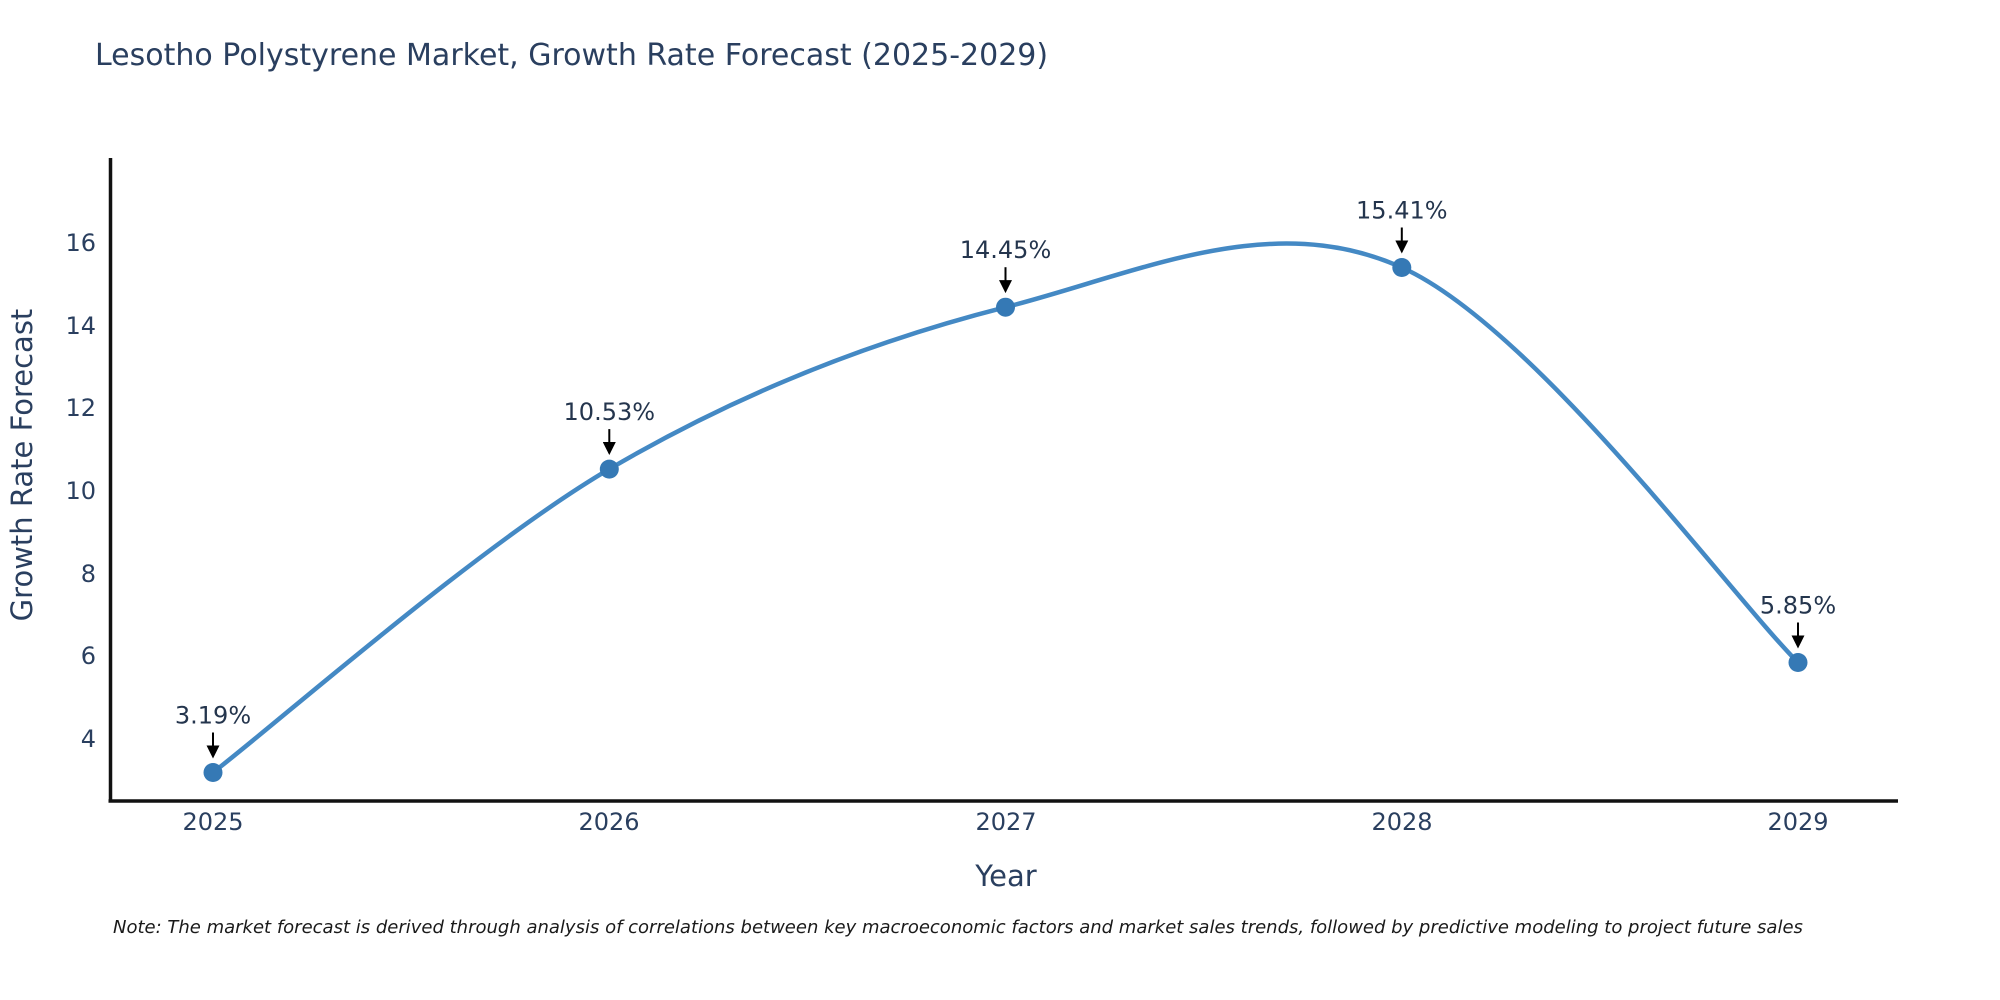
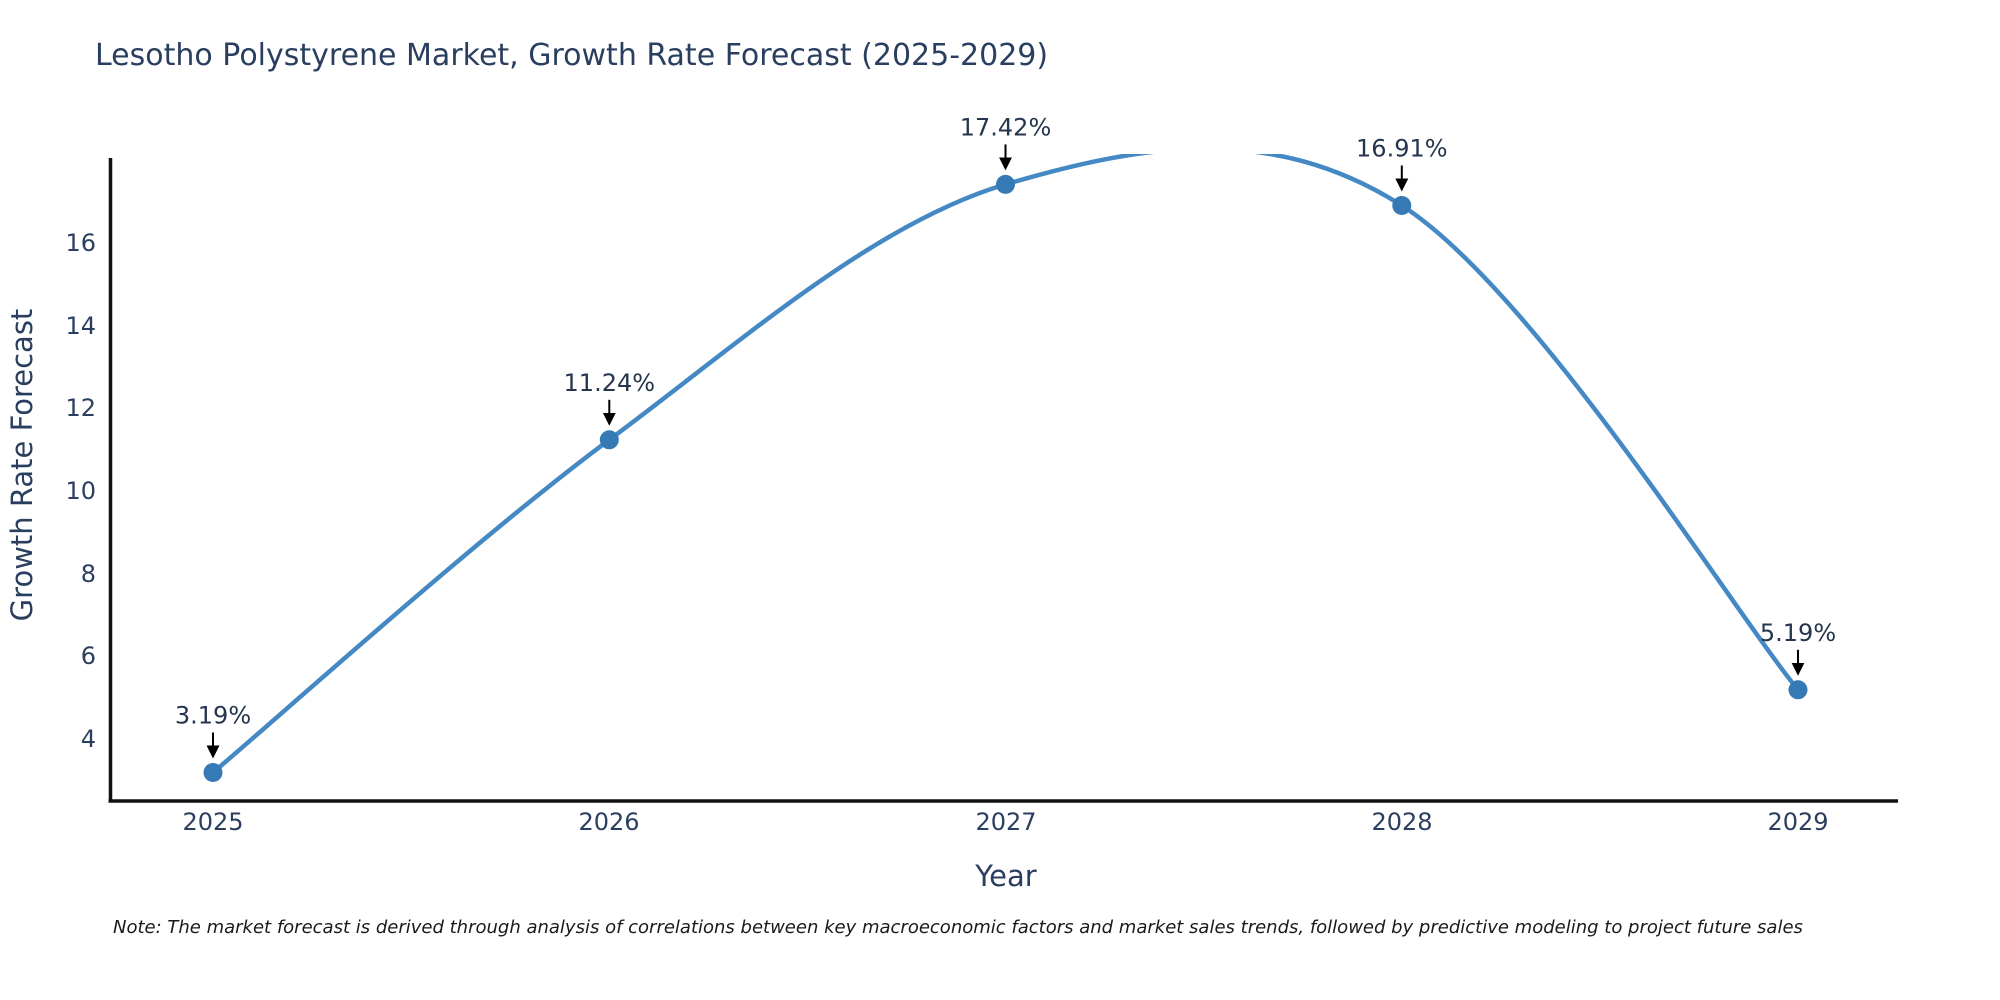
2026: 10.53% -> 11.24%
2027: 14.45% -> 17.42%
2028: 15.41% -> 16.91%
2029: 5.85% -> 5.19%
